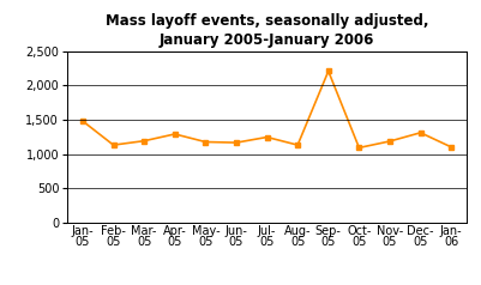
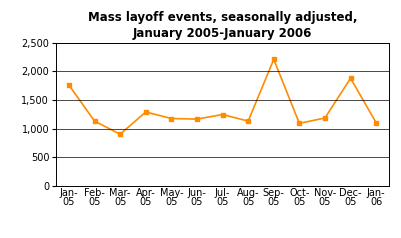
Jan- 05: 1,480 -> 1,760
Mar- 05: 1,190 -> 900
Dec- 05: 1,310 -> 1,880
